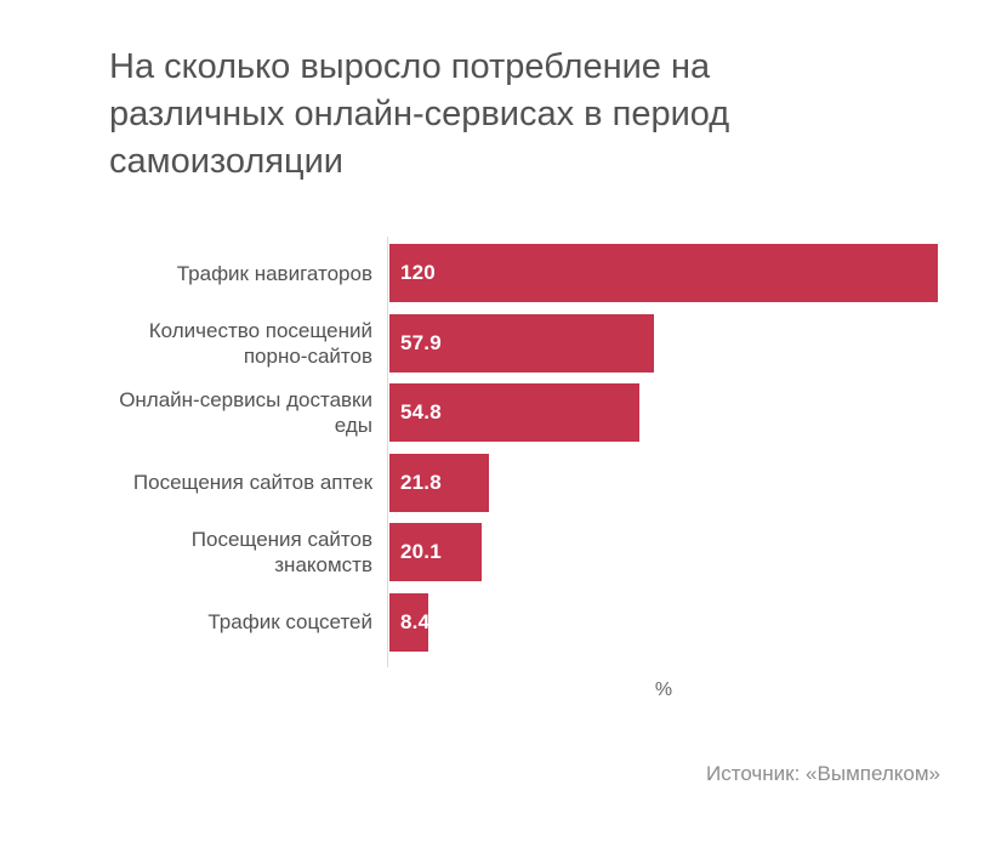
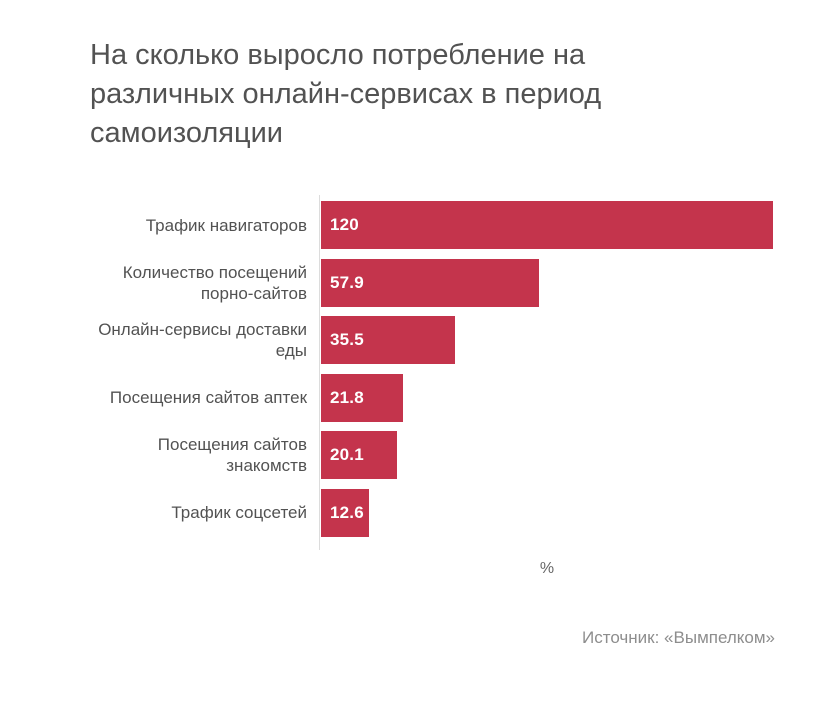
Онлайн-сервисы доставки еды: 54.8 -> 35.5
Трафик соцсетей: 8.4 -> 12.6
